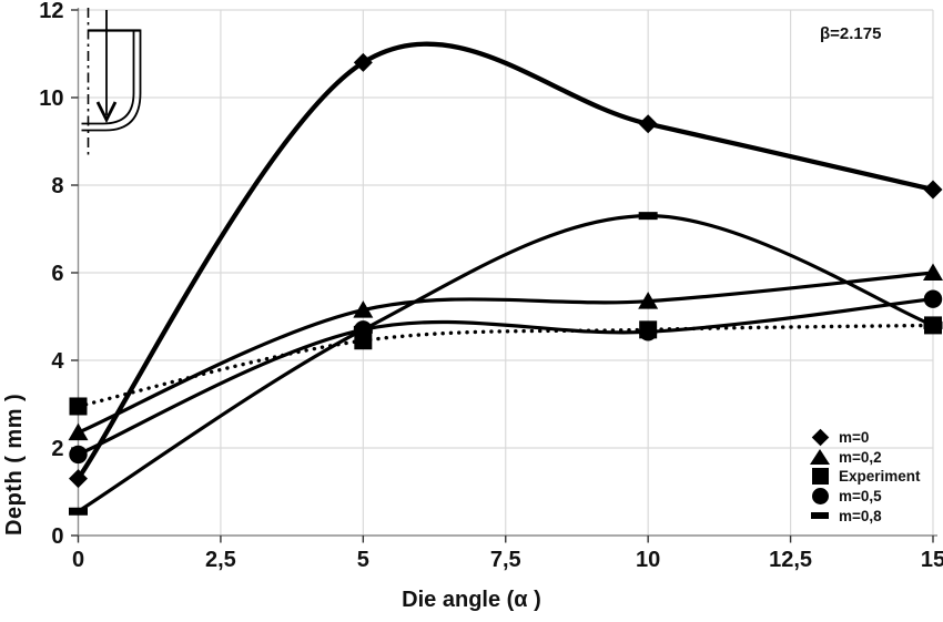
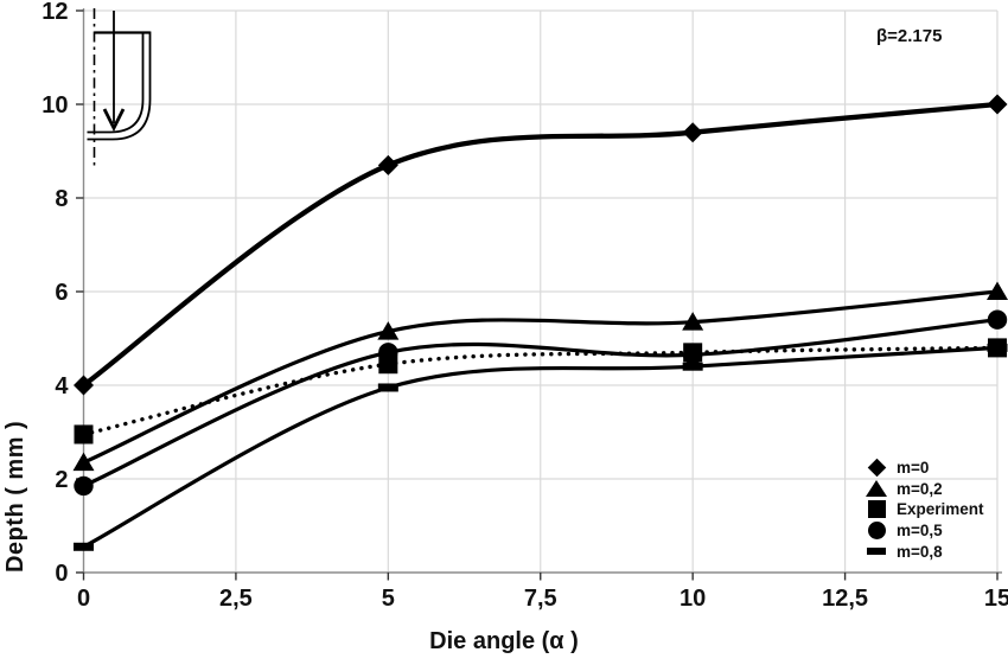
m=0/0: 1.3 -> 4.0
m=0/5: 10.8 -> 8.7
m=0,8/5: 4.7 -> 4.0
m=0,8/10: 7.3 -> 4.4
m=0/15: 7.9 -> 10.0
